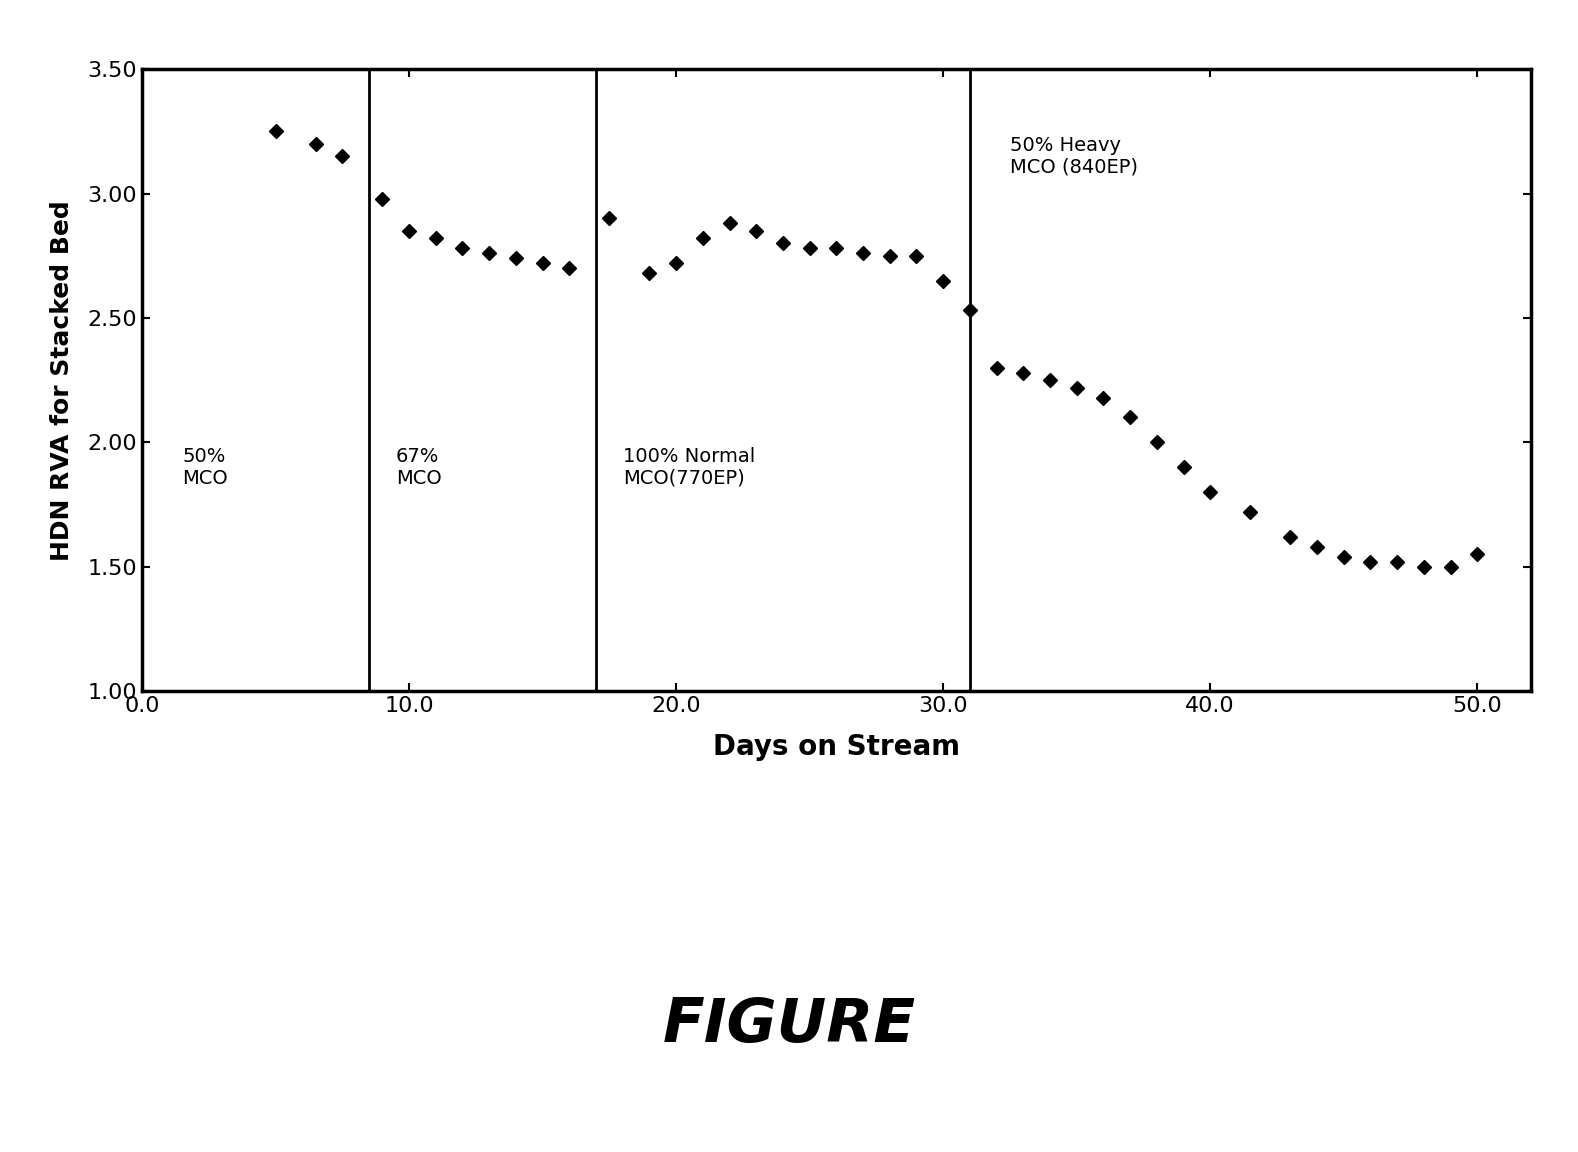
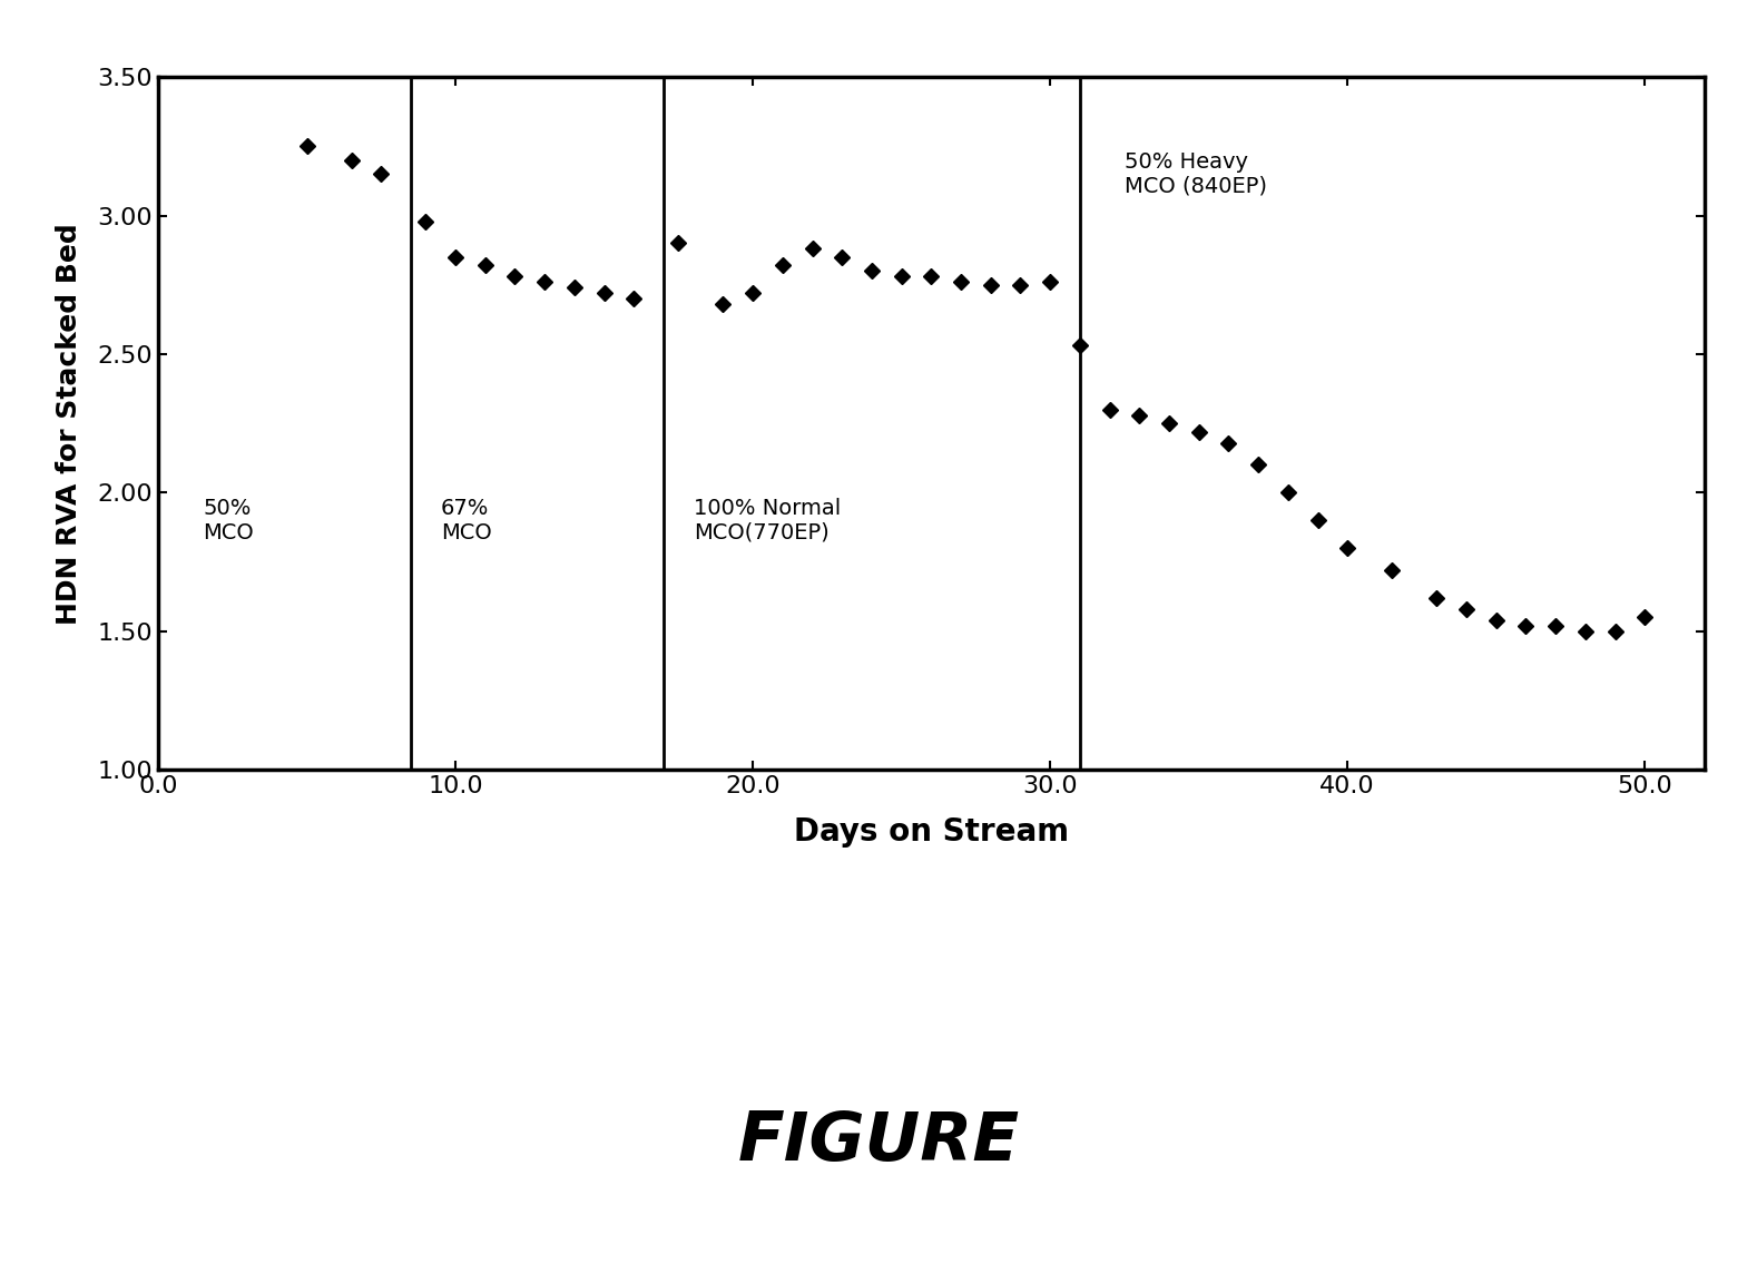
30.0: 2.65 -> 2.76
